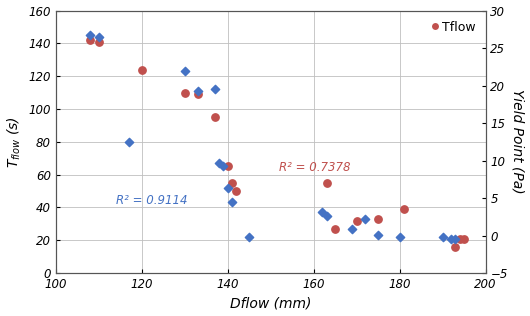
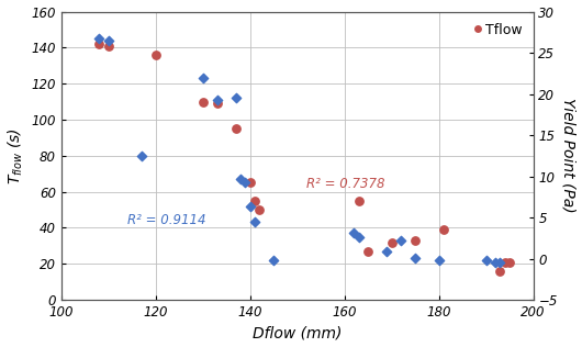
Tflow/120: 124 -> 136
